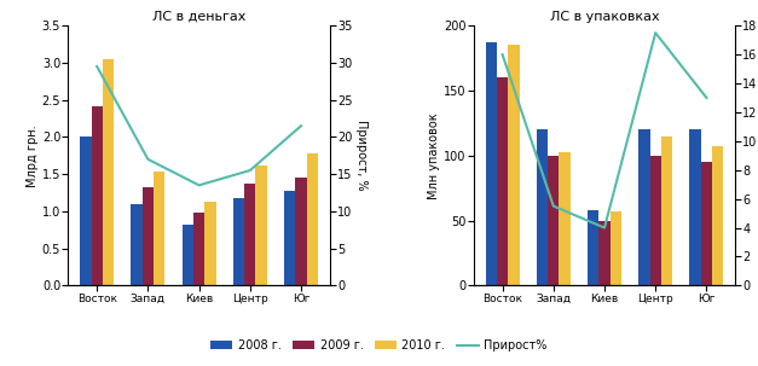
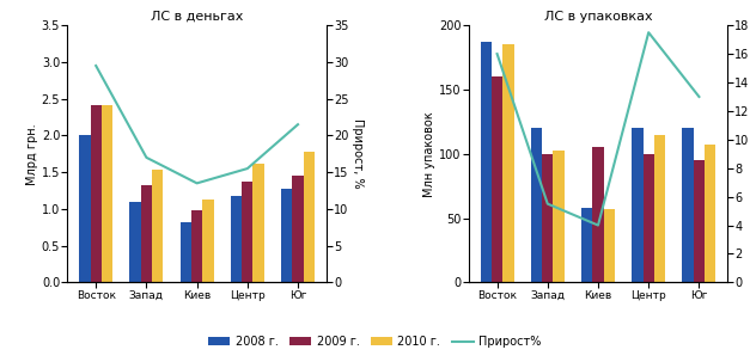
ЛС в деньгах/2010 г./Восток: 3.05 -> 2.42
ЛС в упаковках/2009 г./Киев: 50 -> 105
